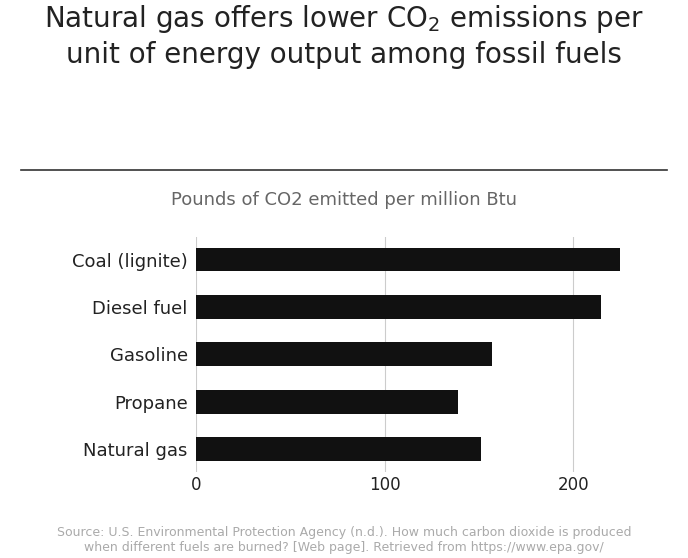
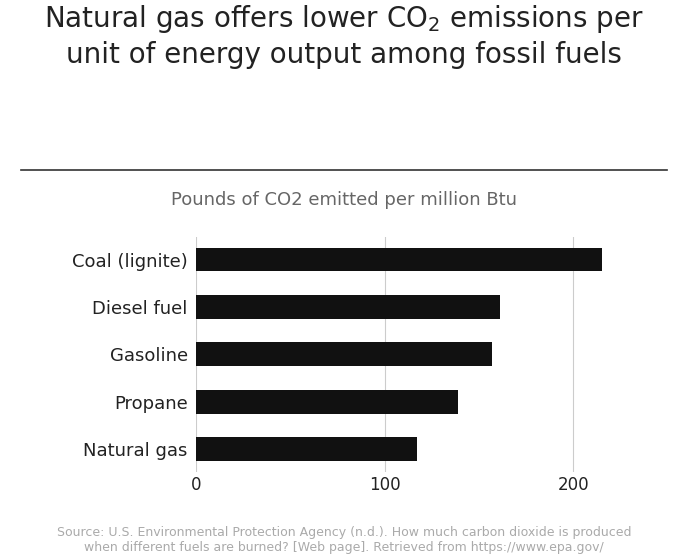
Coal (lignite): 225 -> 215
Diesel fuel: 215 -> 161
Natural gas: 151 -> 117
